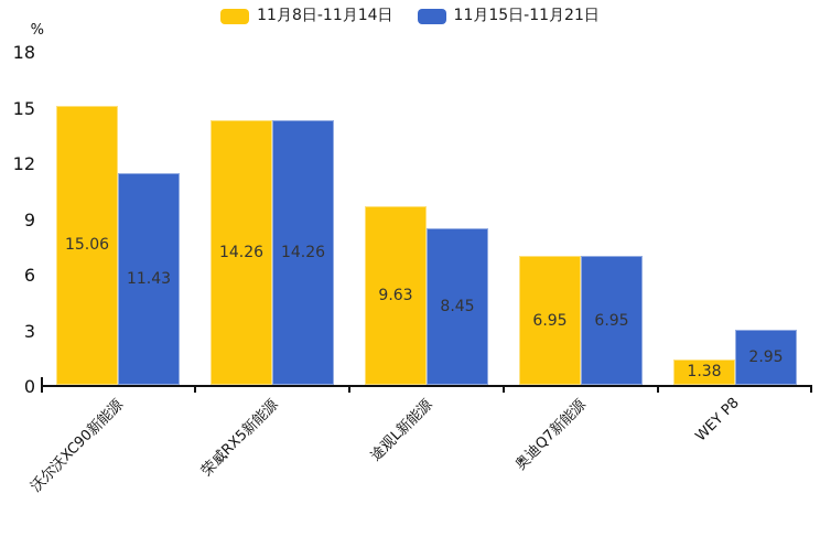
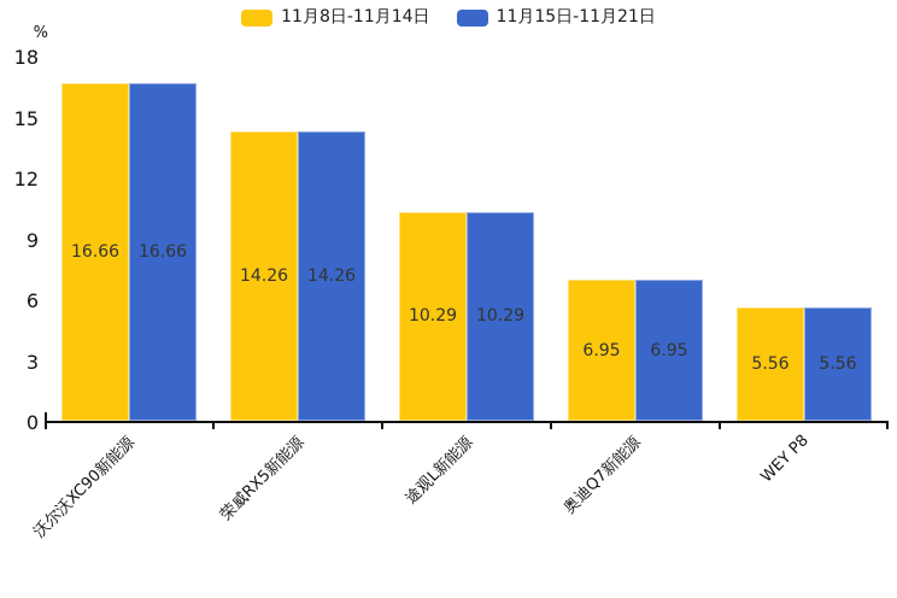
11月8日-11月14日/沃尔沃XC90新能源: 15.06 -> 16.66
11月15日-11月21日/沃尔沃XC90新能源: 11.43 -> 16.66
11月8日-11月14日/途观L新能源: 9.63 -> 10.29
11月15日-11月21日/途观L新能源: 8.45 -> 10.29
11月8日-11月14日/WEY P8: 1.38 -> 5.56
11月15日-11月21日/WEY P8: 2.95 -> 5.56
